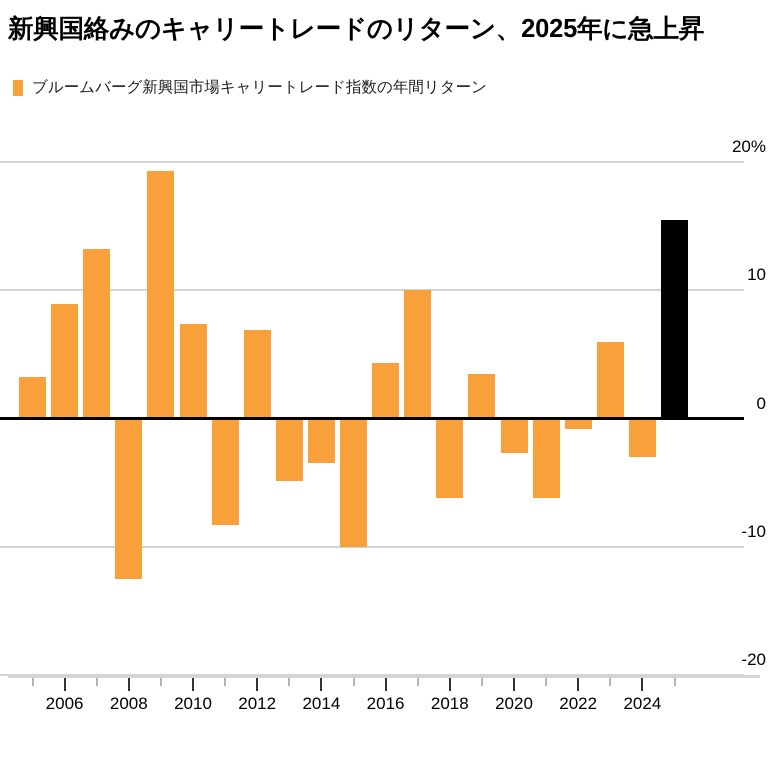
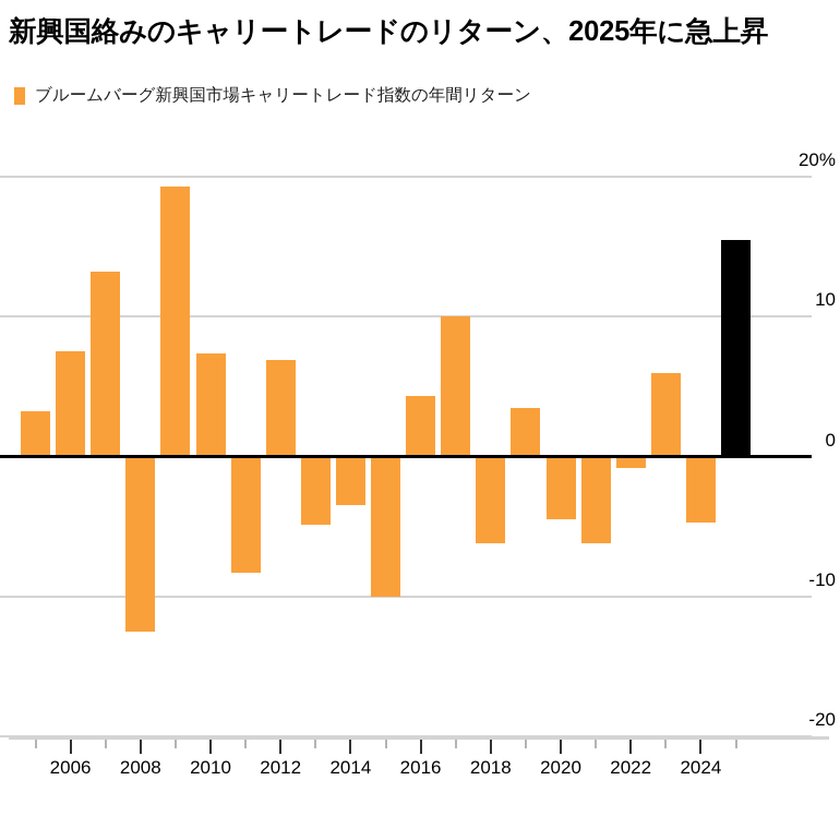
2006: 8.9% -> 7.5%
2020: -2.7% -> -4.5%
2024: -3.0% -> -4.7%
